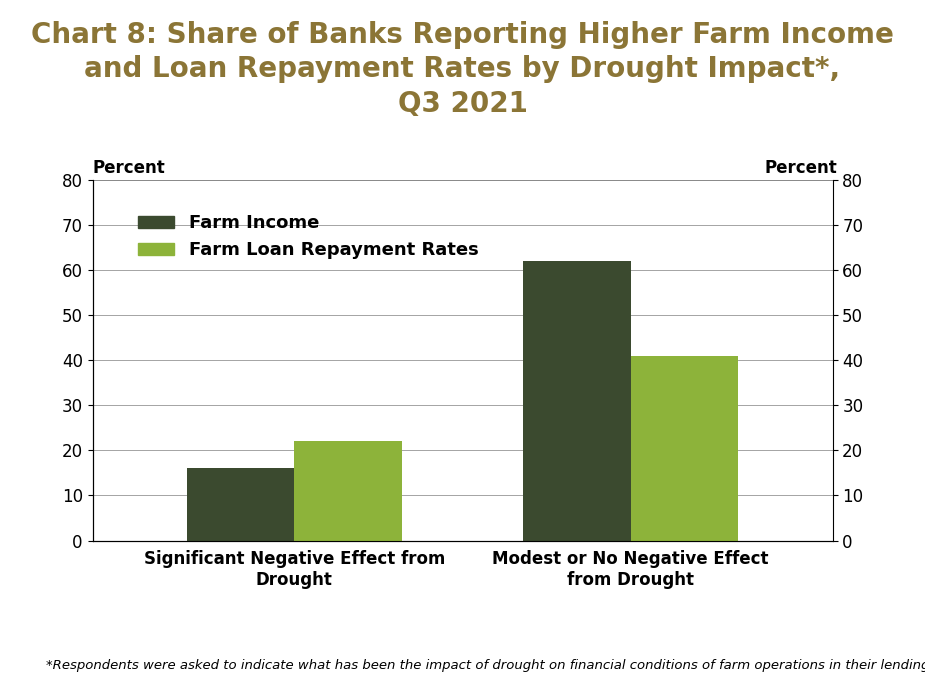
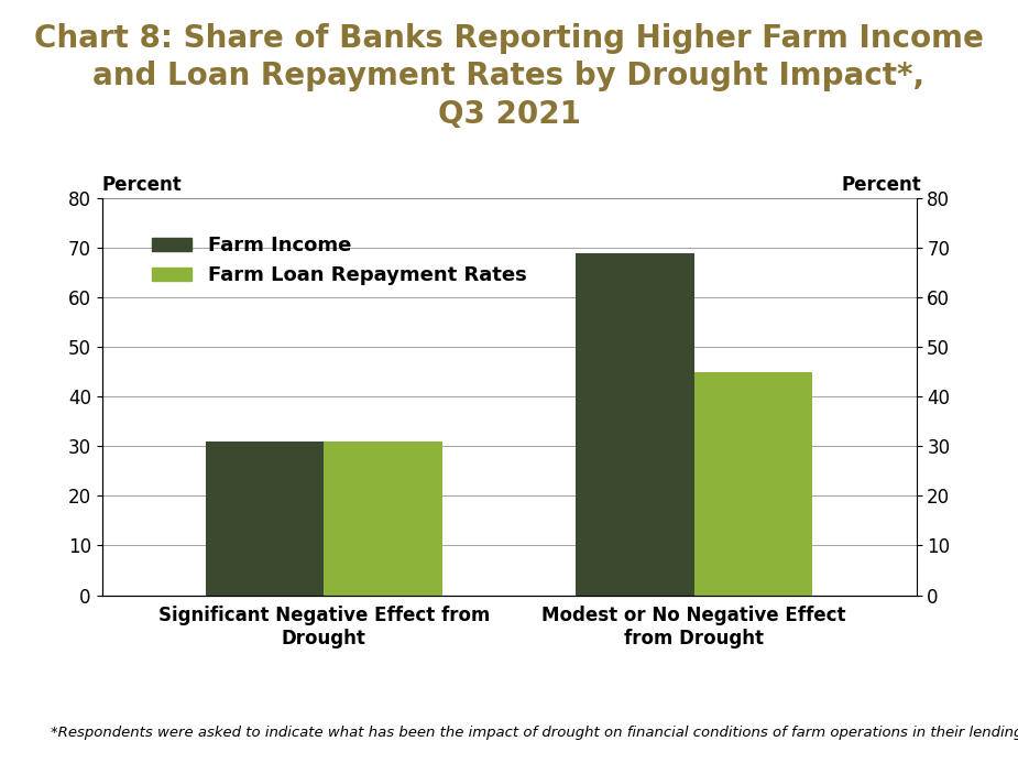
Farm Income/Significant Negative Effect from Drought: 16 -> 31
Farm Loan Repayment Rates/Significant Negative Effect from Drought: 22 -> 31
Farm Income/Modest or No Negative Effect from Drought: 62 -> 69
Farm Loan Repayment Rates/Modest or No Negative Effect from Drought: 41 -> 45
